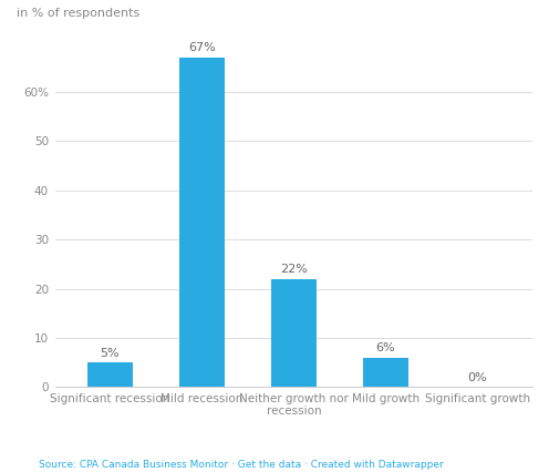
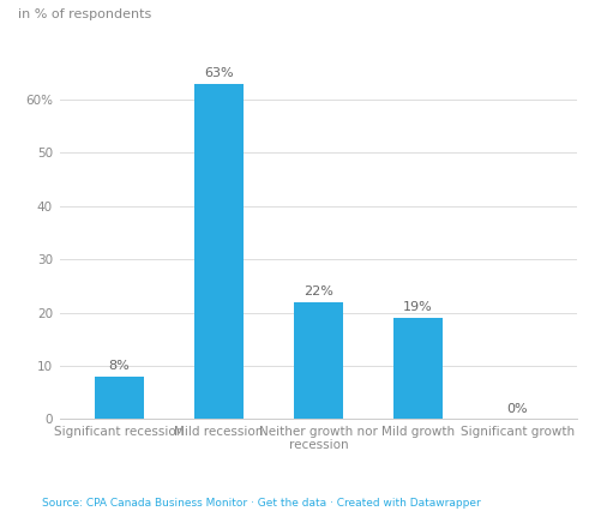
Significant recession: 5% -> 8%
Mild recession: 67% -> 63%
Mild growth: 6% -> 19%
